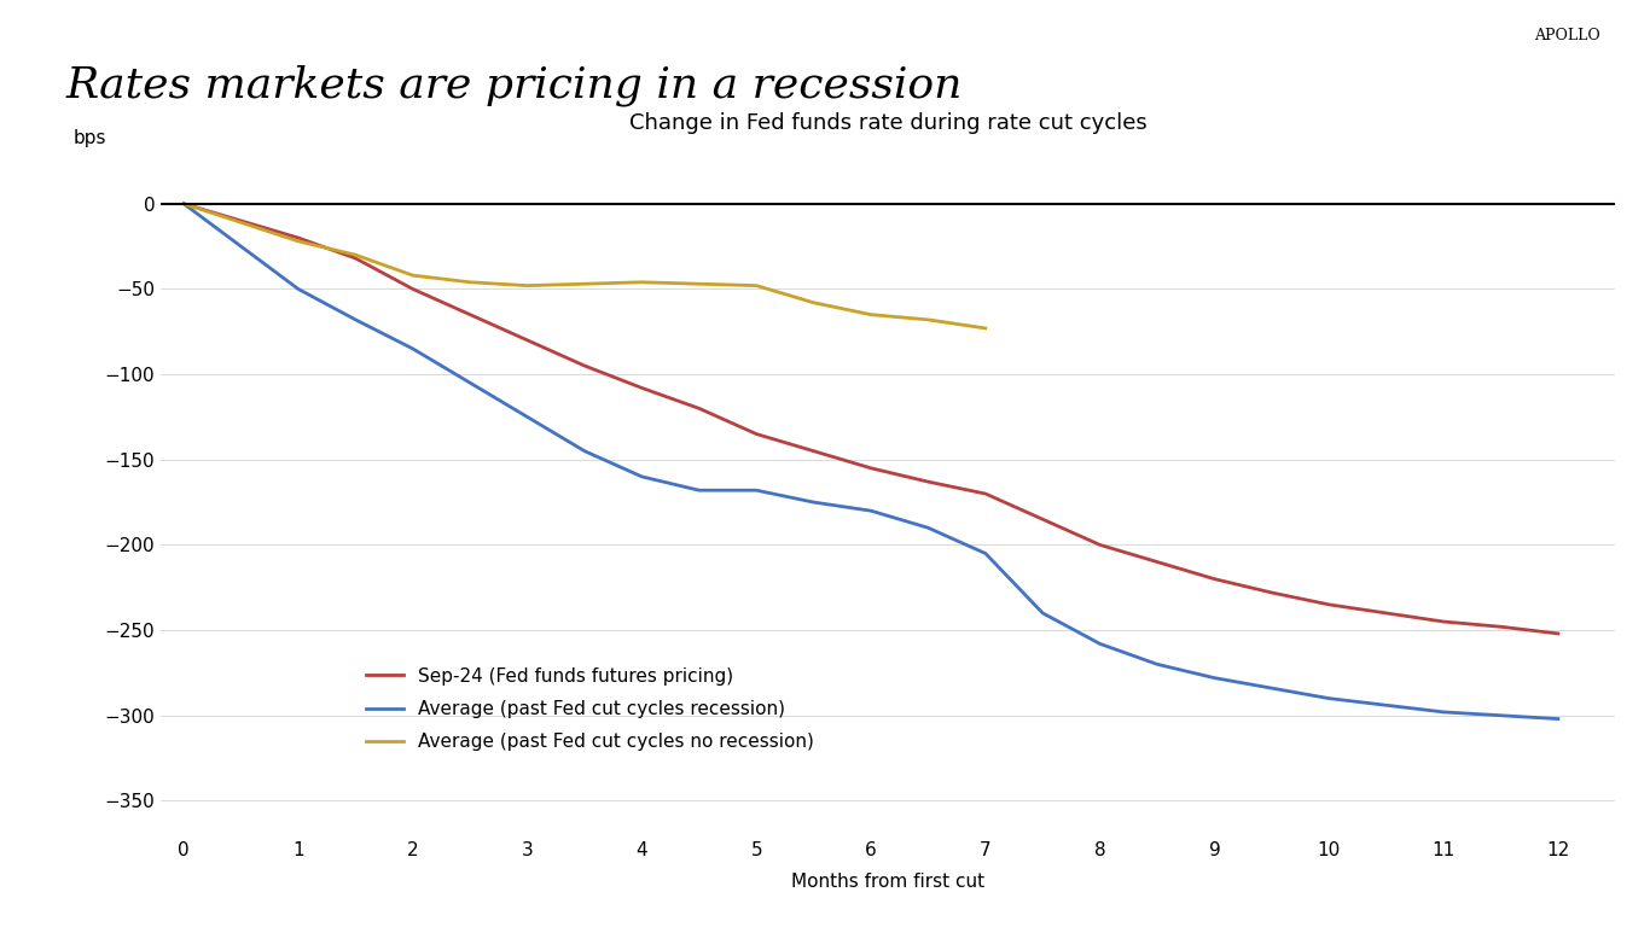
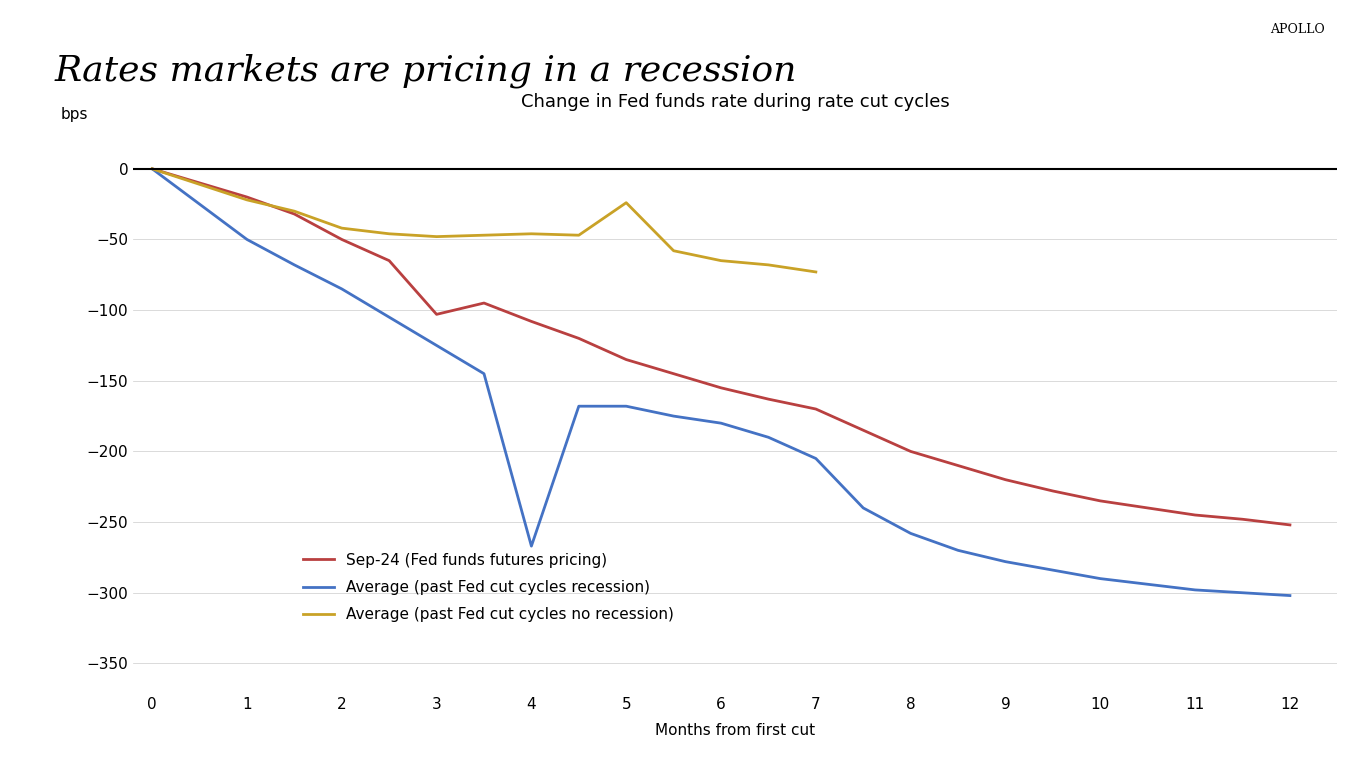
Sep-24 (Fed funds futures pricing)/3: -80 -> -103
Average (past Fed cut cycles recession)/4: -160 -> -267
Average (past Fed cut cycles no recession)/5: -48 -> -24
